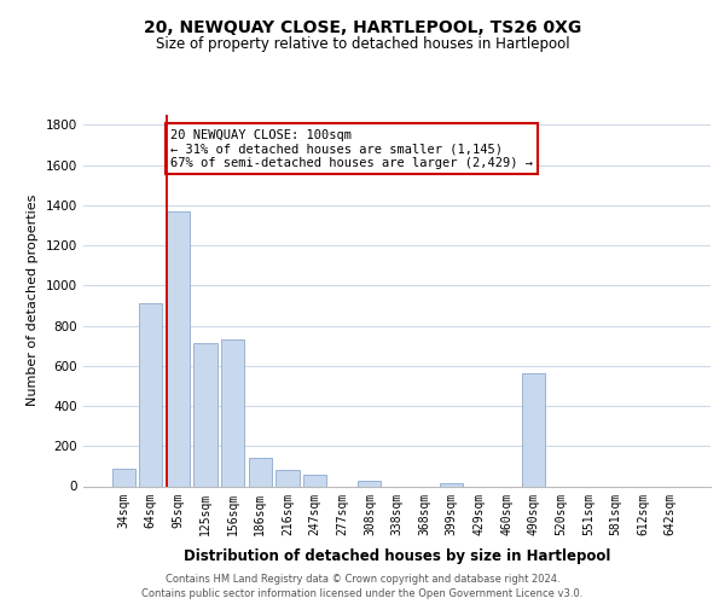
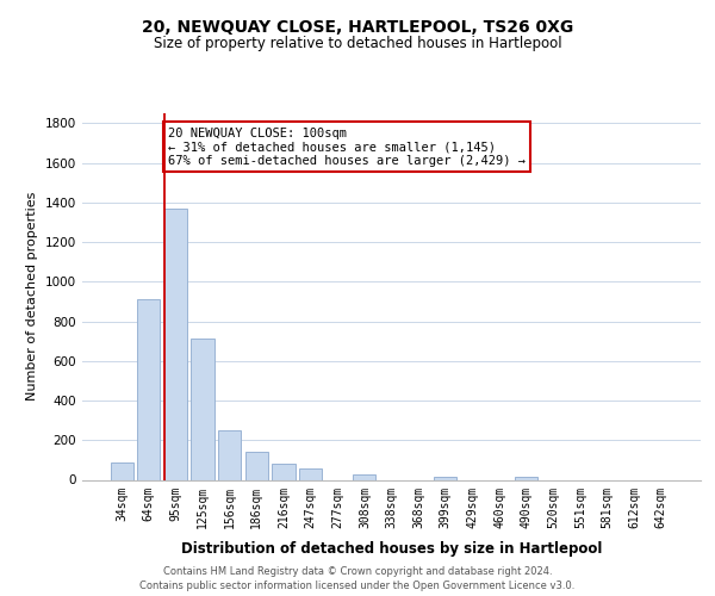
156sqm: 730 -> 250
490sqm: 560 -> 20
